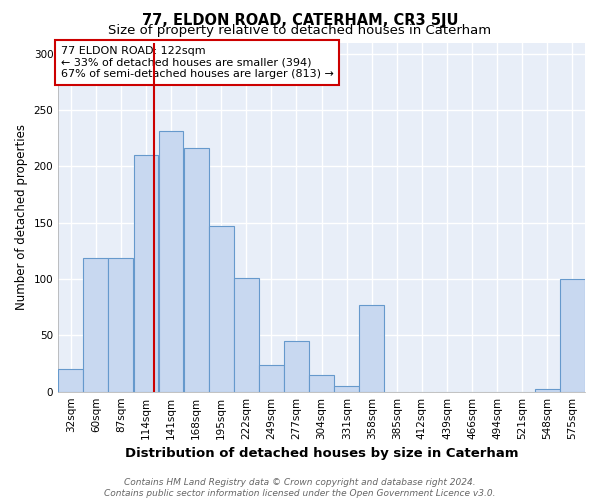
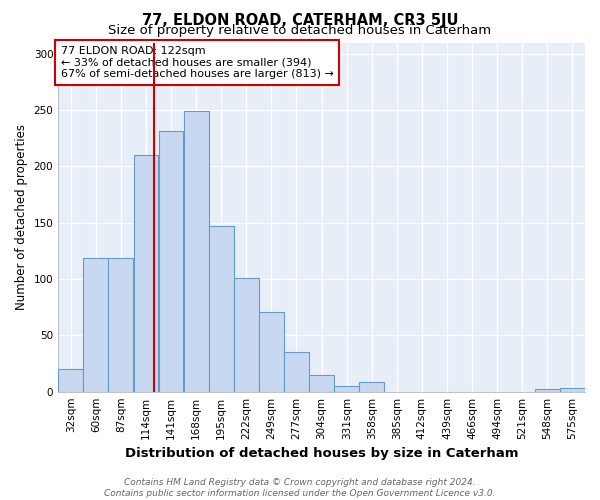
168sqm: 216 -> 249
249sqm: 24 -> 71
277sqm: 45 -> 35
358sqm: 77 -> 9
575sqm: 100 -> 3
